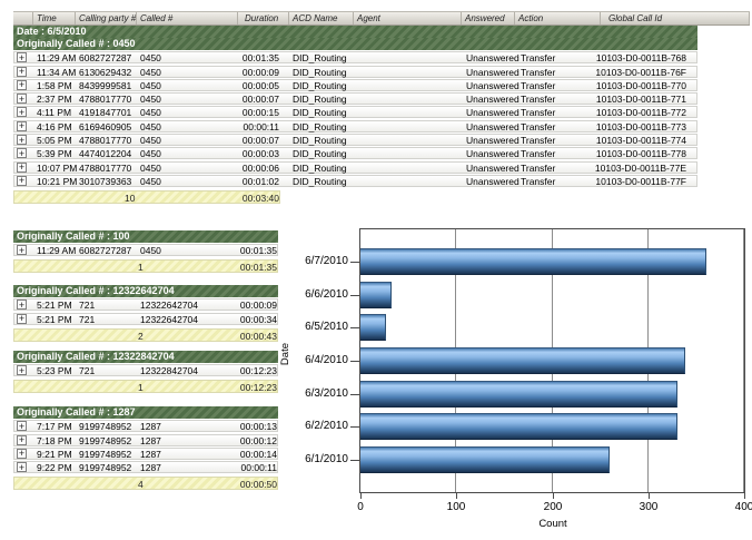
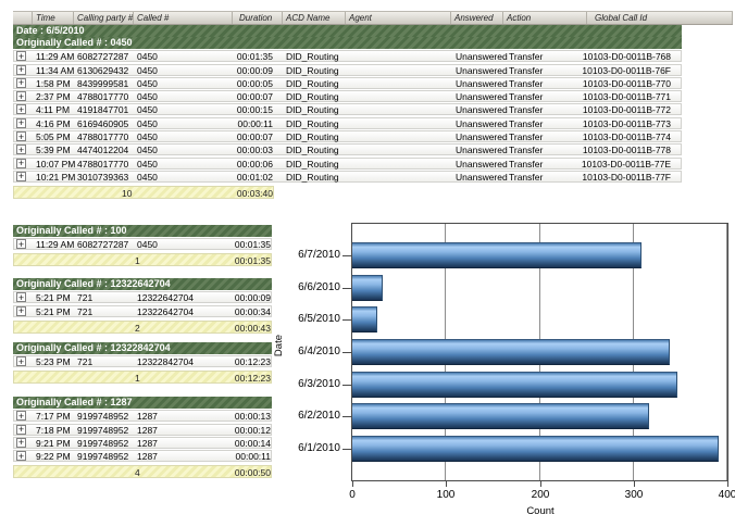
6/7/2010: 360 -> 310
6/3/2010: 330 -> 350
6/2/2010: 330 -> 320
6/1/2010: 260 -> 390
